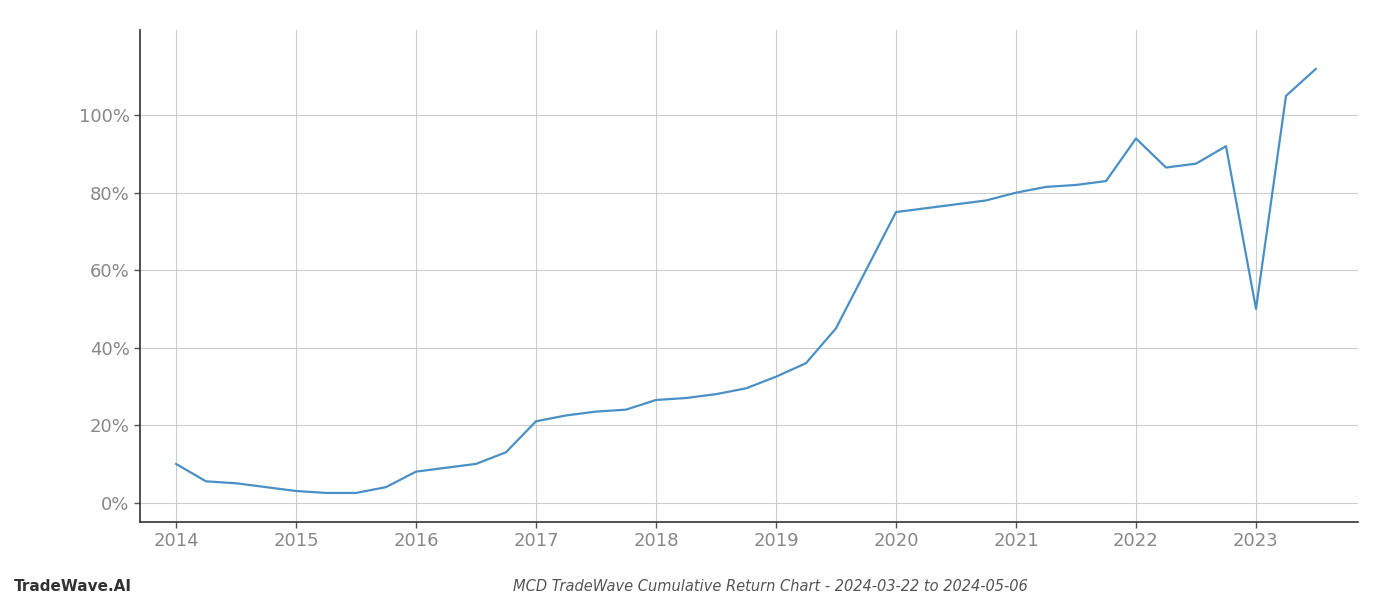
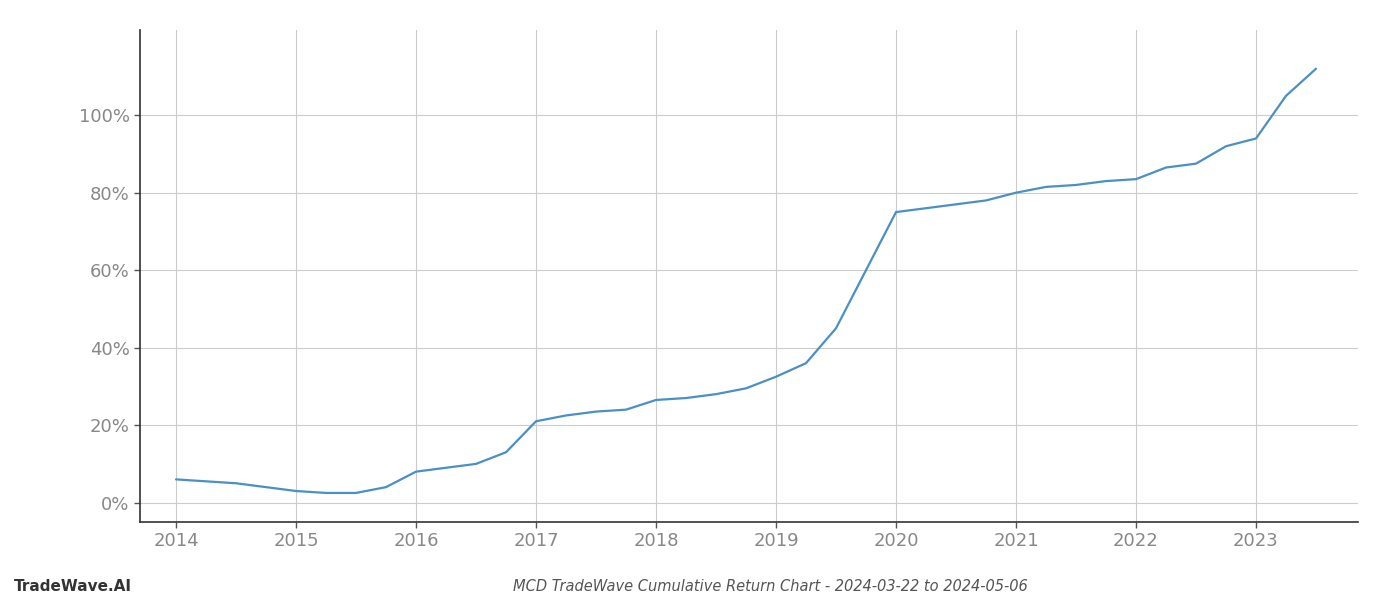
2014: 10.0% -> 6.0%
2022: 94.0% -> 83.5%
2023: 50.0% -> 94.0%
